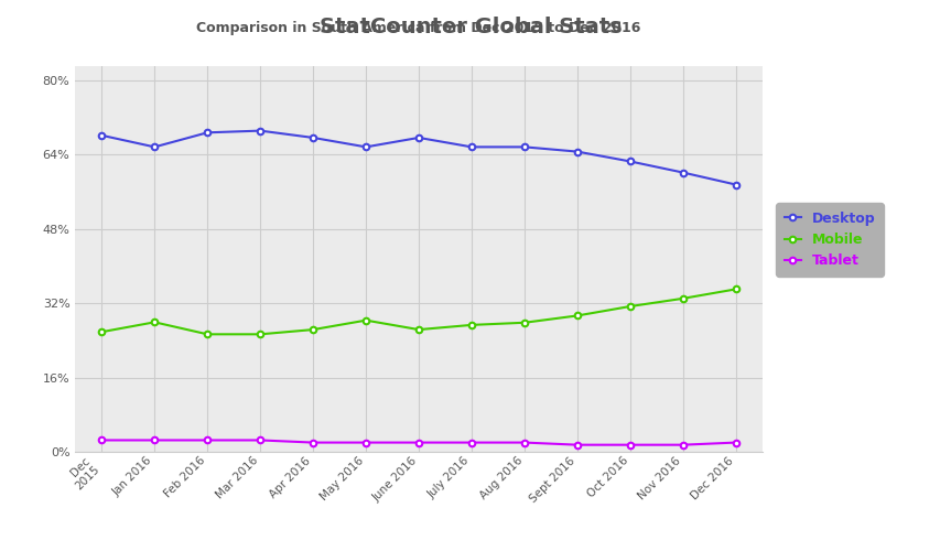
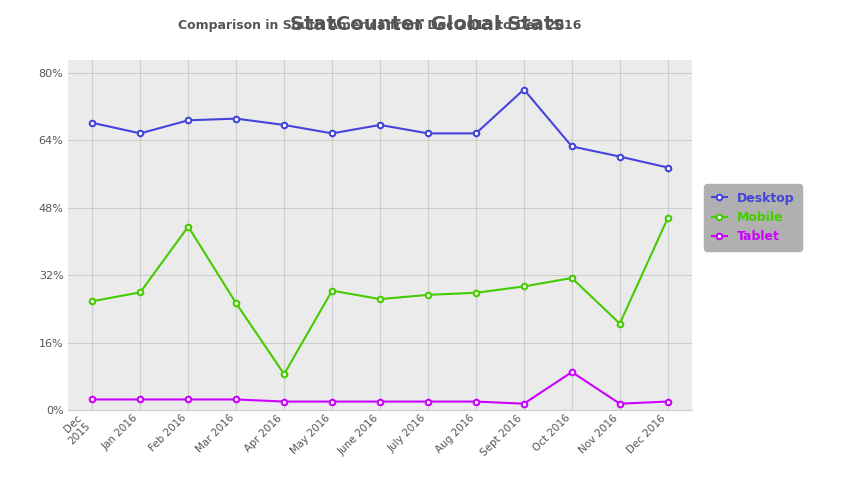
Mobile/Feb 2016: 25.3% -> 43.5%
Mobile/Apr 2016: 26.3% -> 8.5%
Desktop/Sept 2016: 64.6% -> 76.0%
Tablet/Oct 2016: 1.5% -> 9.0%
Mobile/Nov 2016: 33.0% -> 20.5%
Mobile/Dec 2016: 35.0% -> 45.5%
